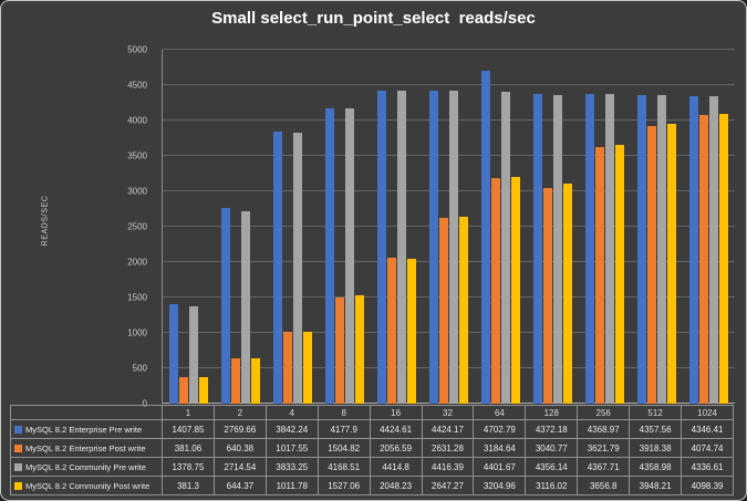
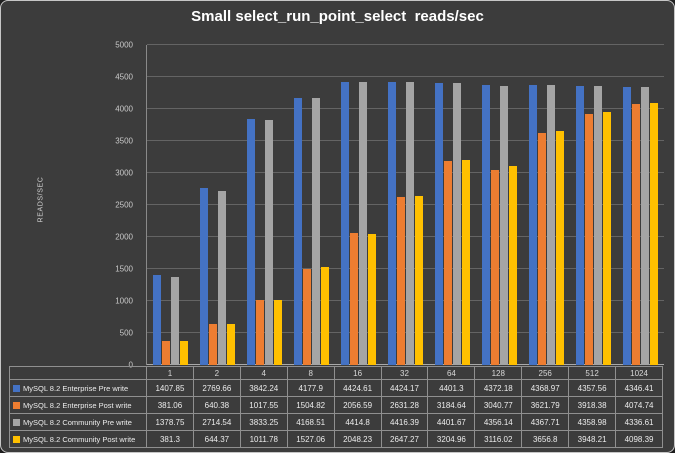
MySQL 8.2 Enterprise Pre write/64: 4702.79 -> 4401.3
